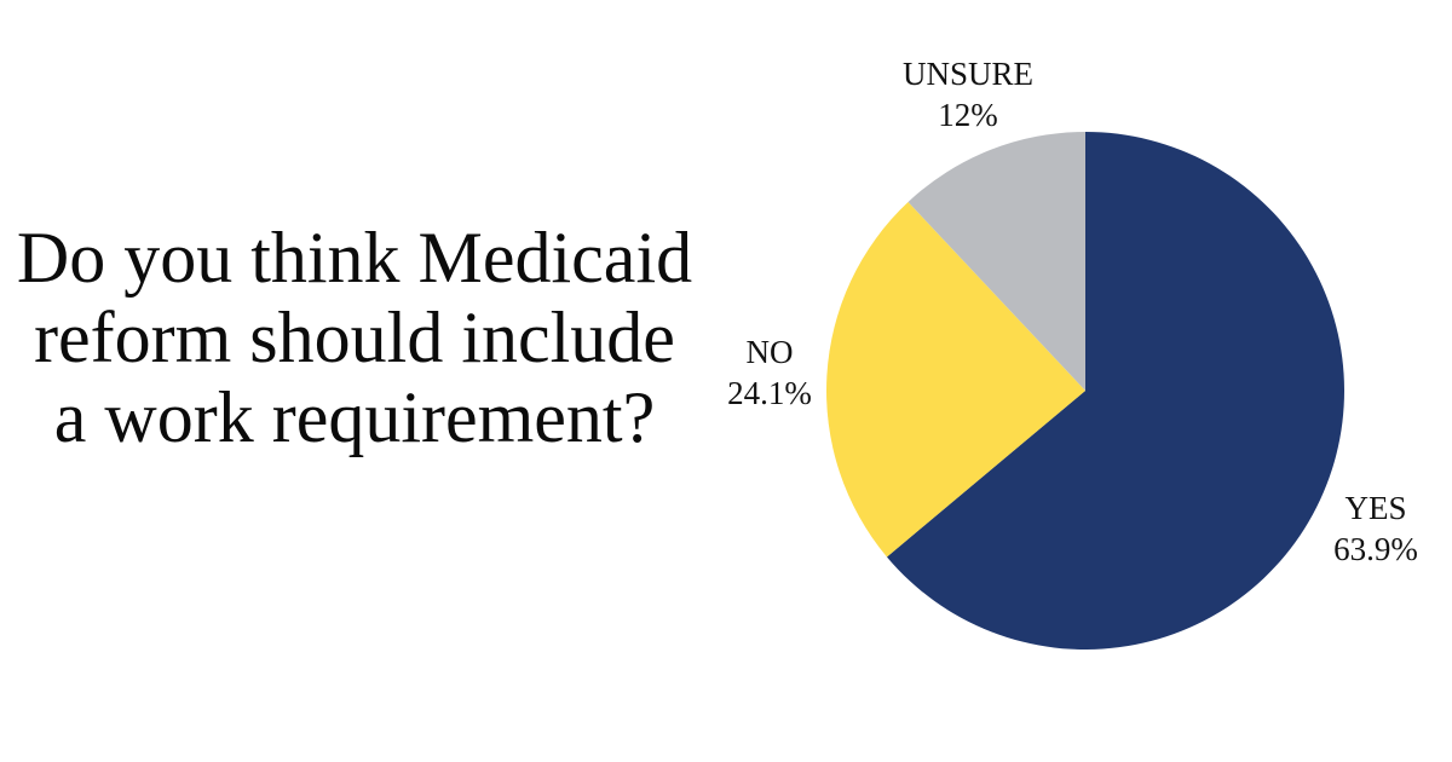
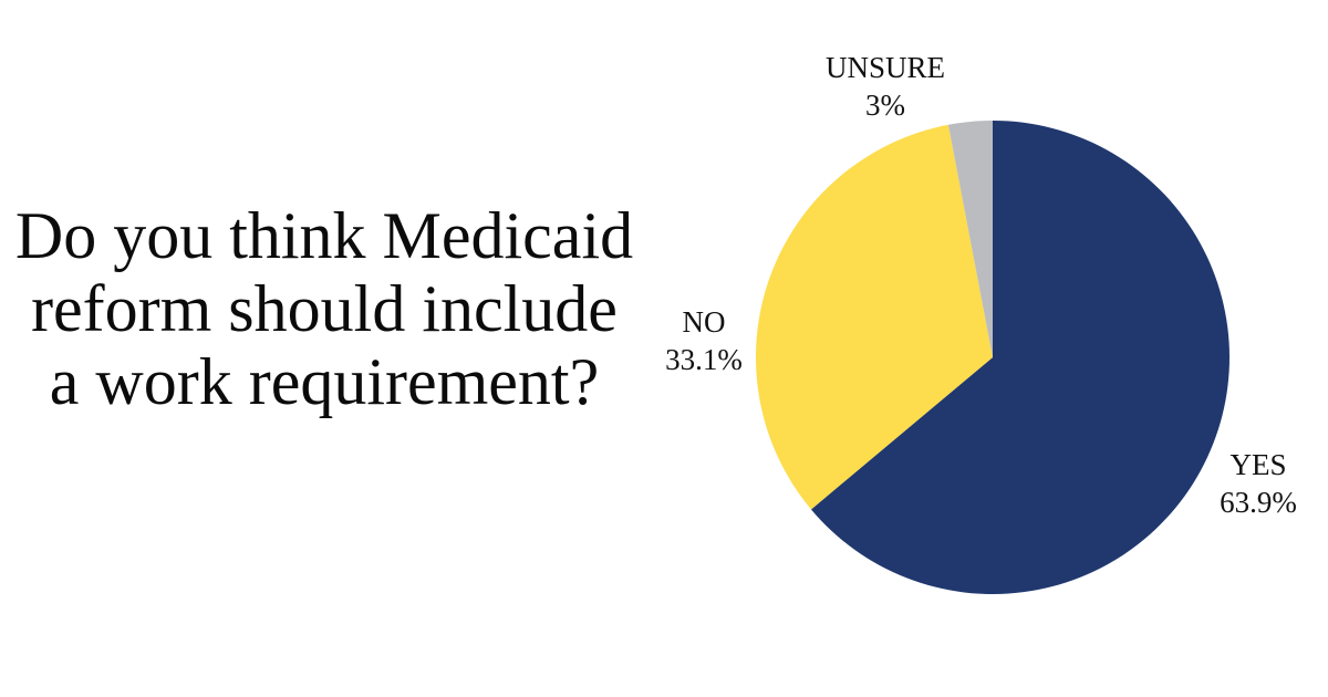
NO: 24.1% -> 33.1%
UNSURE: 12% -> 3%
